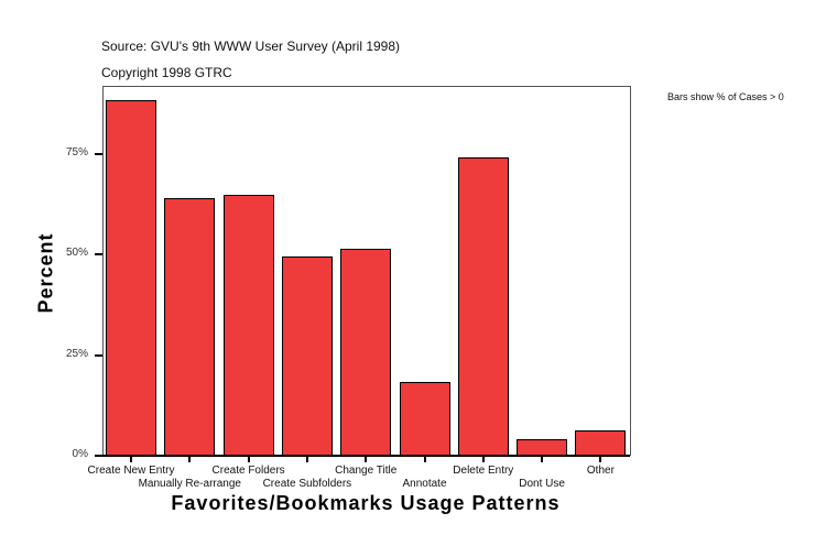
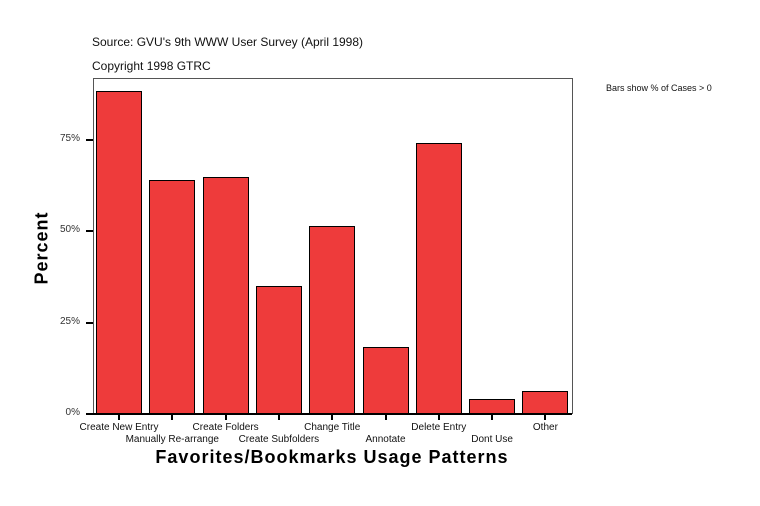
Create Subfolders: 50% -> 35%
